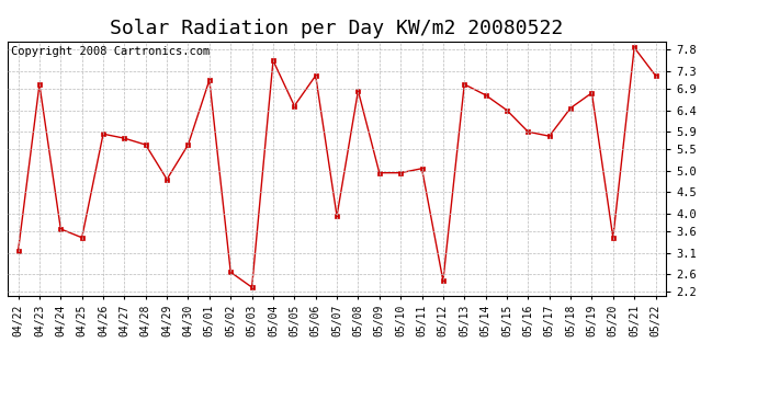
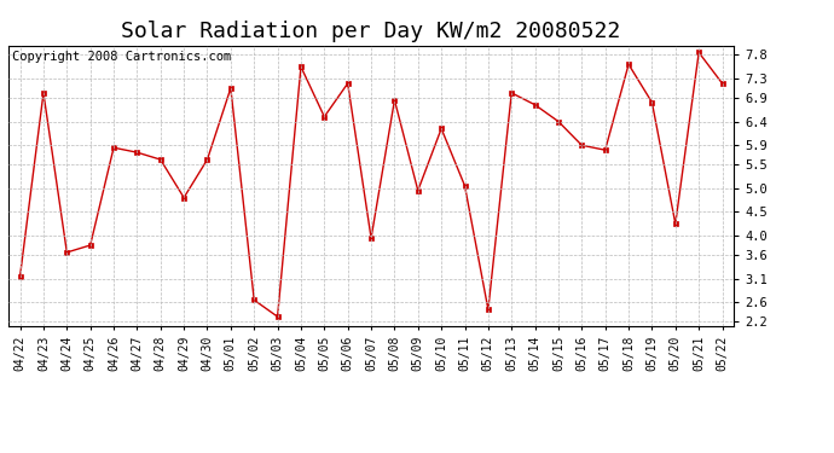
04/25: 3.45 -> 3.80
05/10: 4.95 -> 6.25
05/18: 6.45 -> 7.60
05/20: 3.45 -> 4.25
